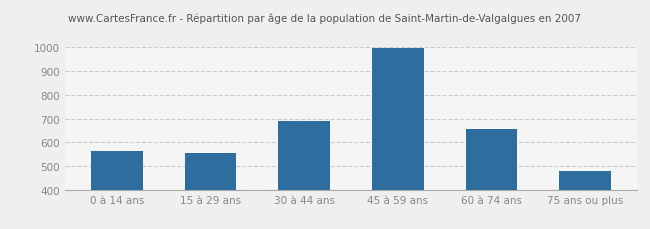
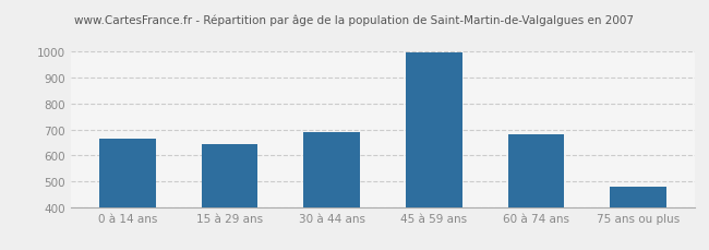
0 à 14 ans: 565 -> 665
15 à 29 ans: 555 -> 642
60 à 74 ans: 655 -> 681
